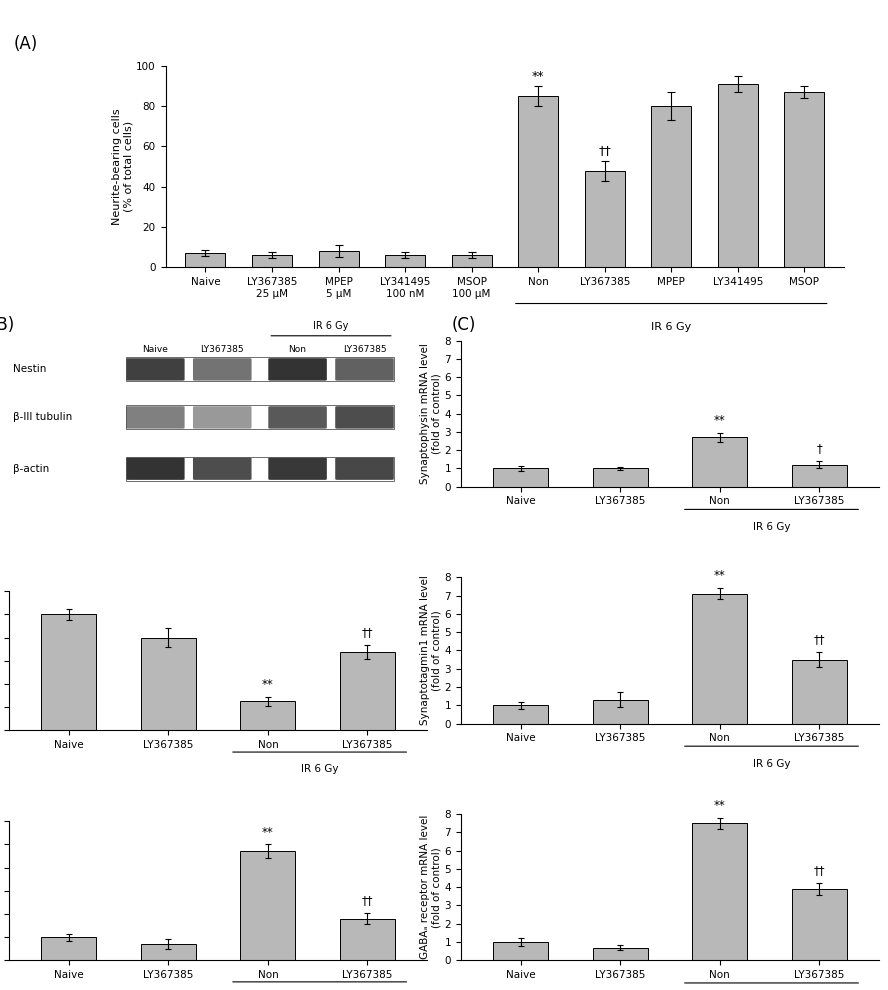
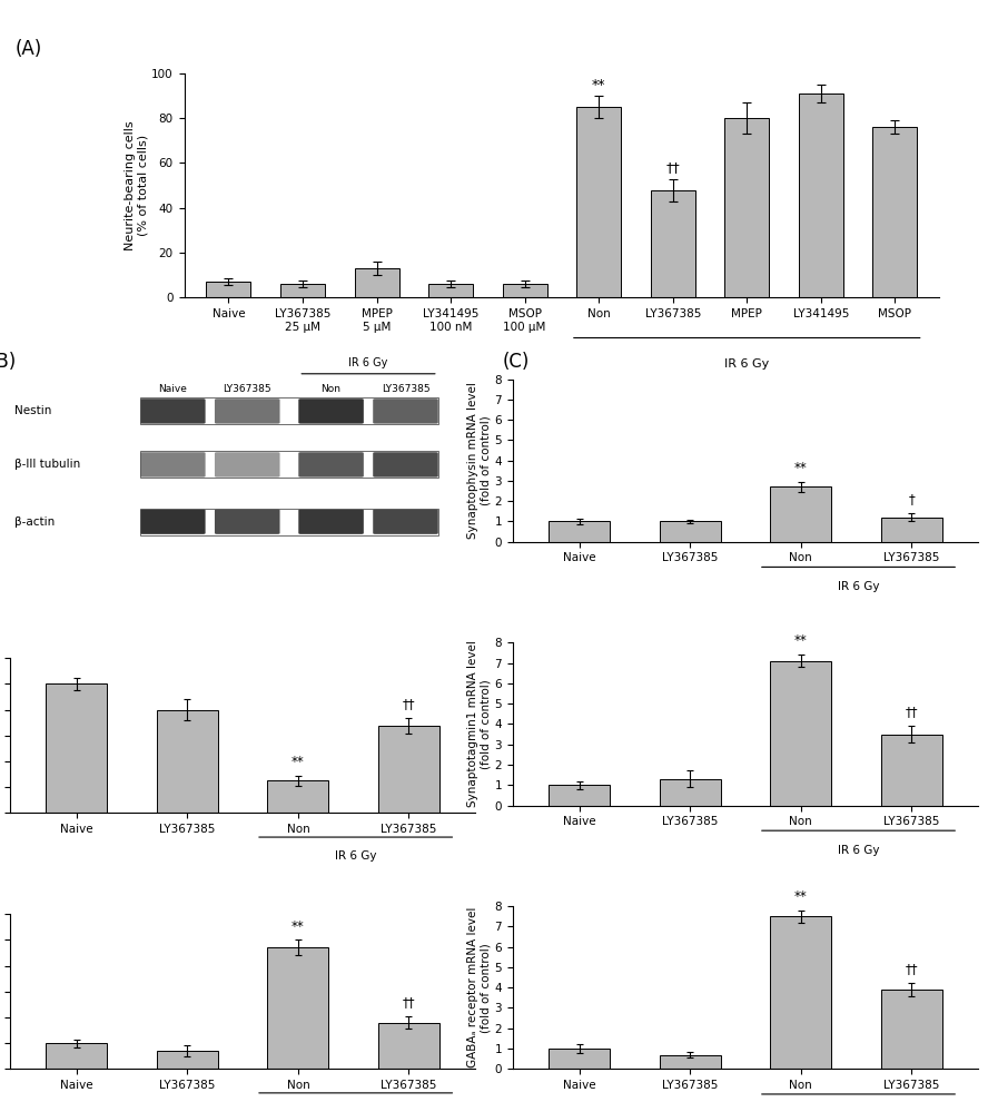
MPEP 5 μM: 8 -> 13
MSOP: 87 -> 76
